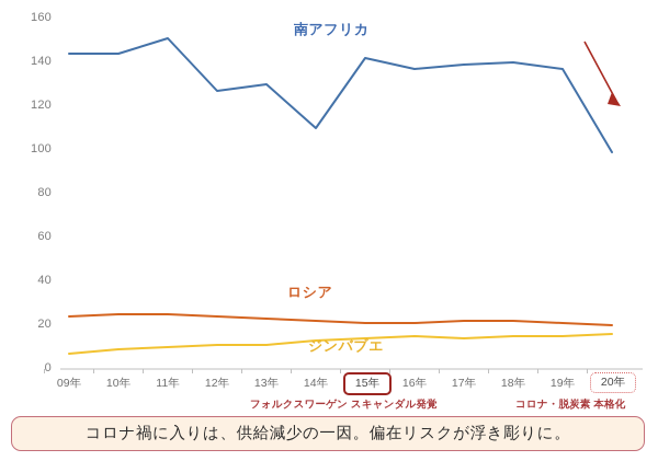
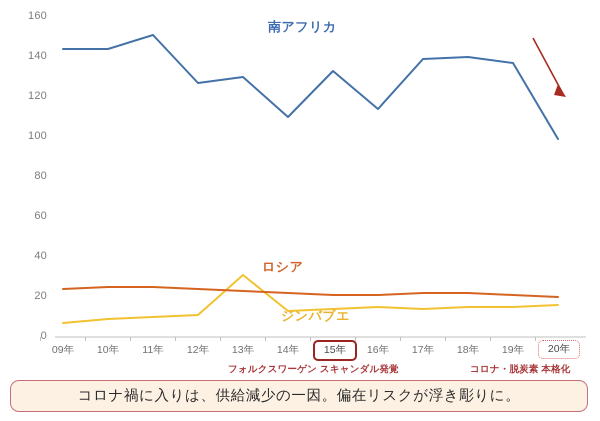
ジンバブエ/13年: 11 -> 31
南アフリカ/15年: 142 -> 133
南アフリカ/16年: 137 -> 114
